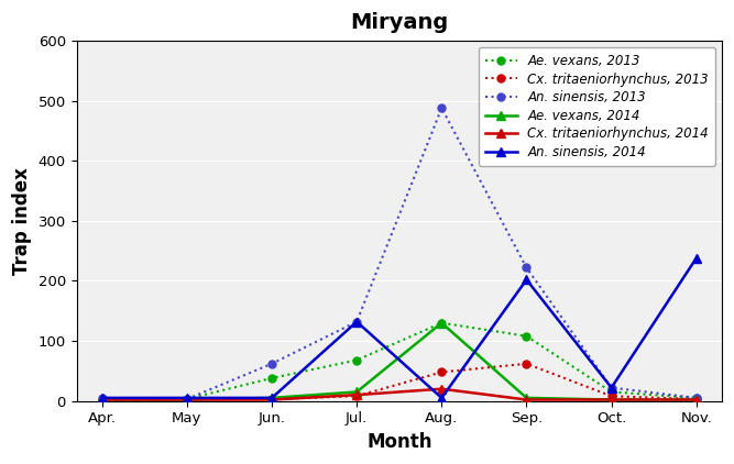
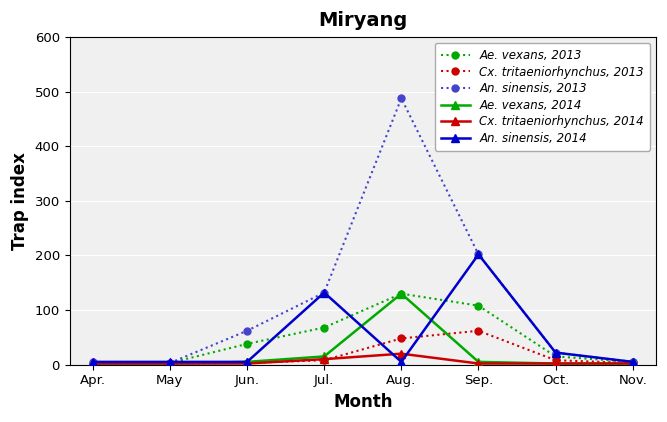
An. sinensis, 2013/Sep.: 222 -> 202
An. sinensis, 2014/Nov.: 238 -> 5
